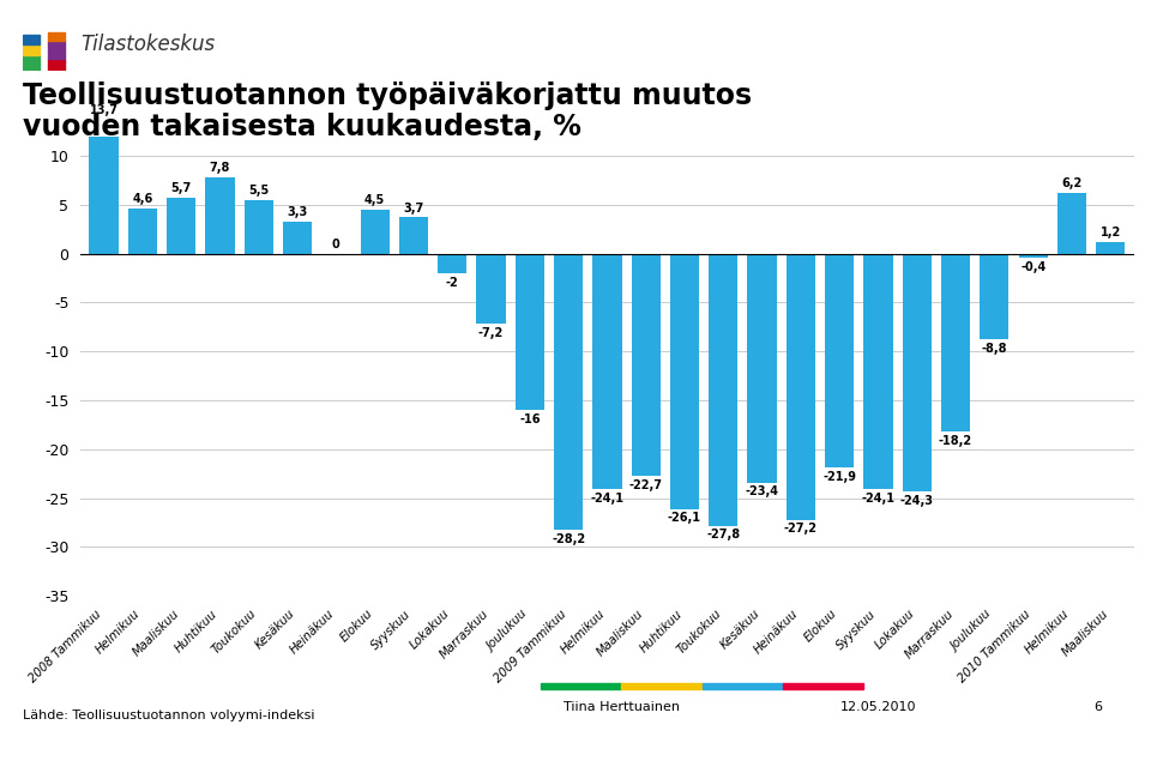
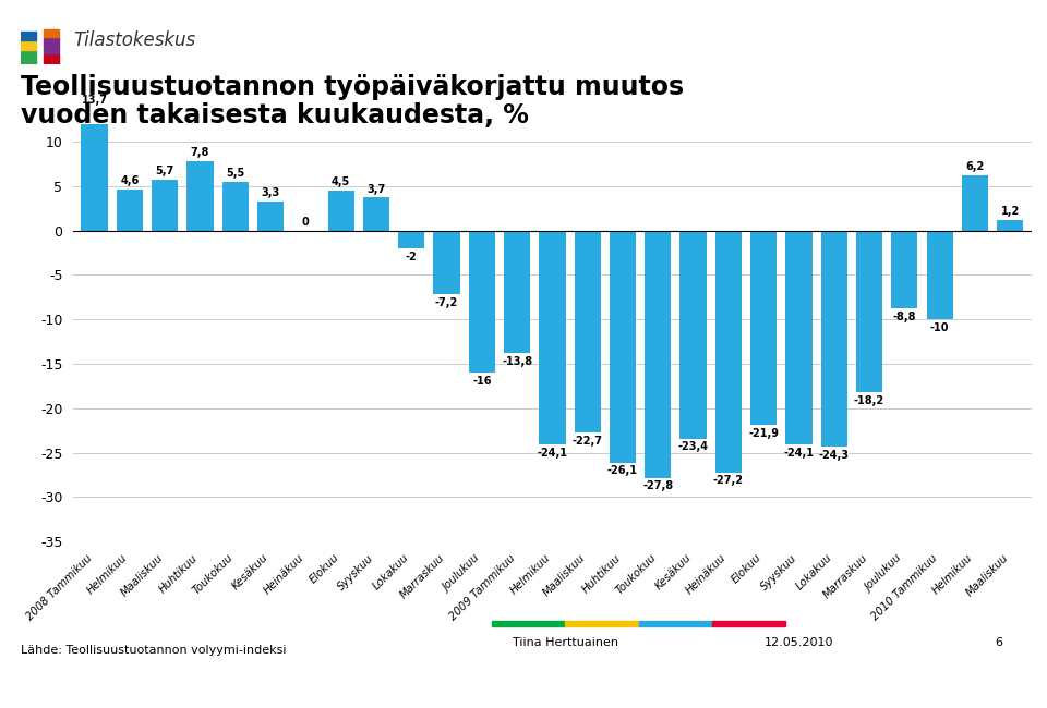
2009 Tammikuu: -28,2 -> -13,8
2010 Tammikuu: -0,4 -> -10
